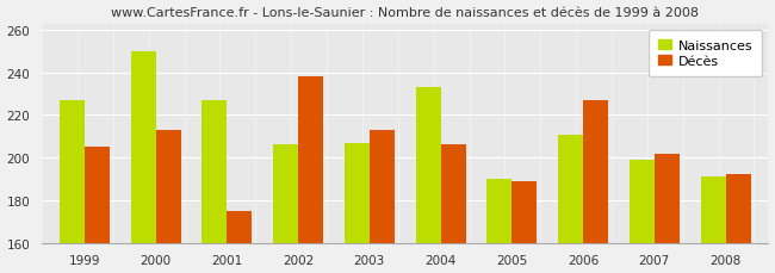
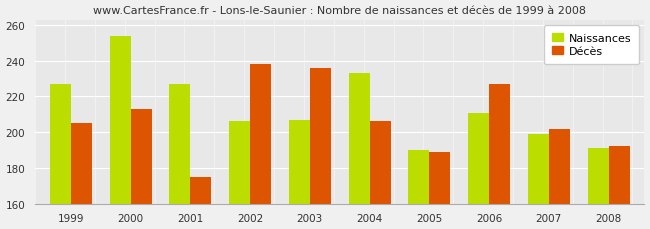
Naissances/2000: 250 -> 254
Décès/2003: 213 -> 236
